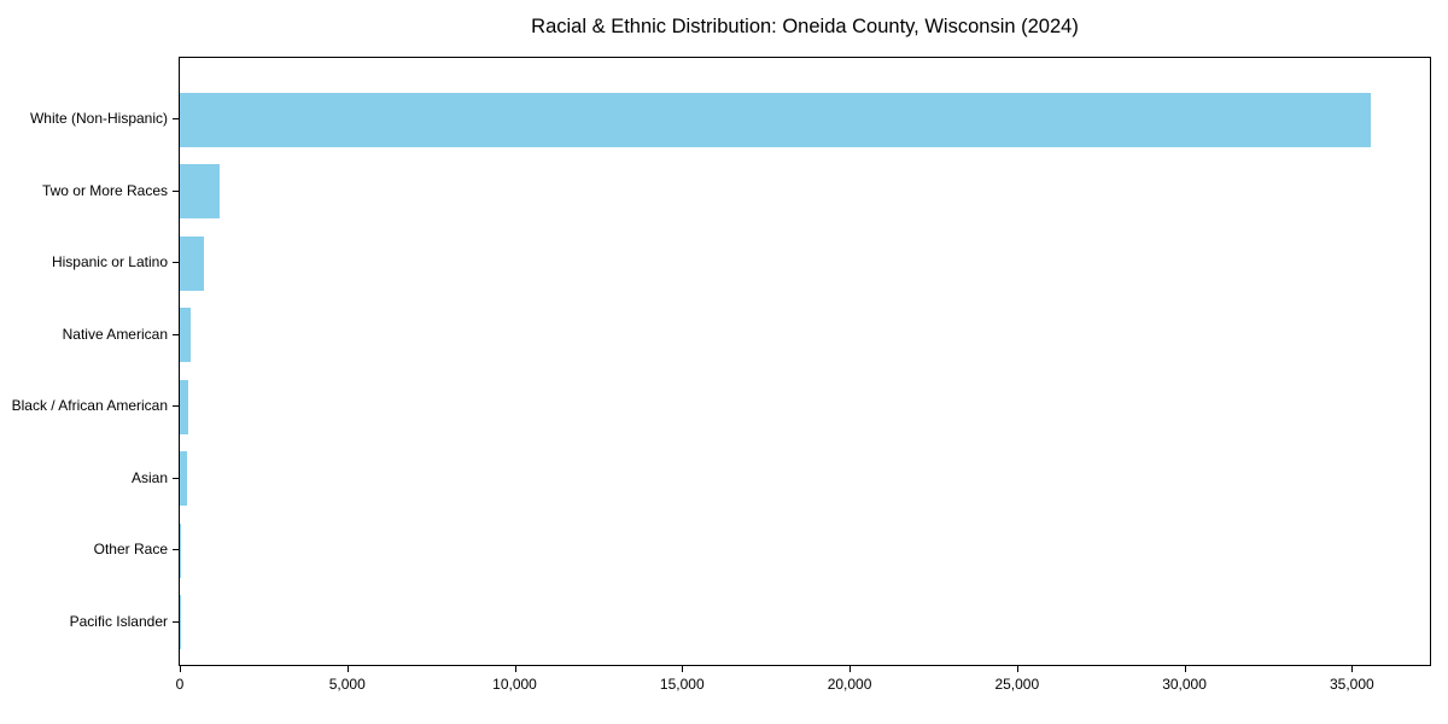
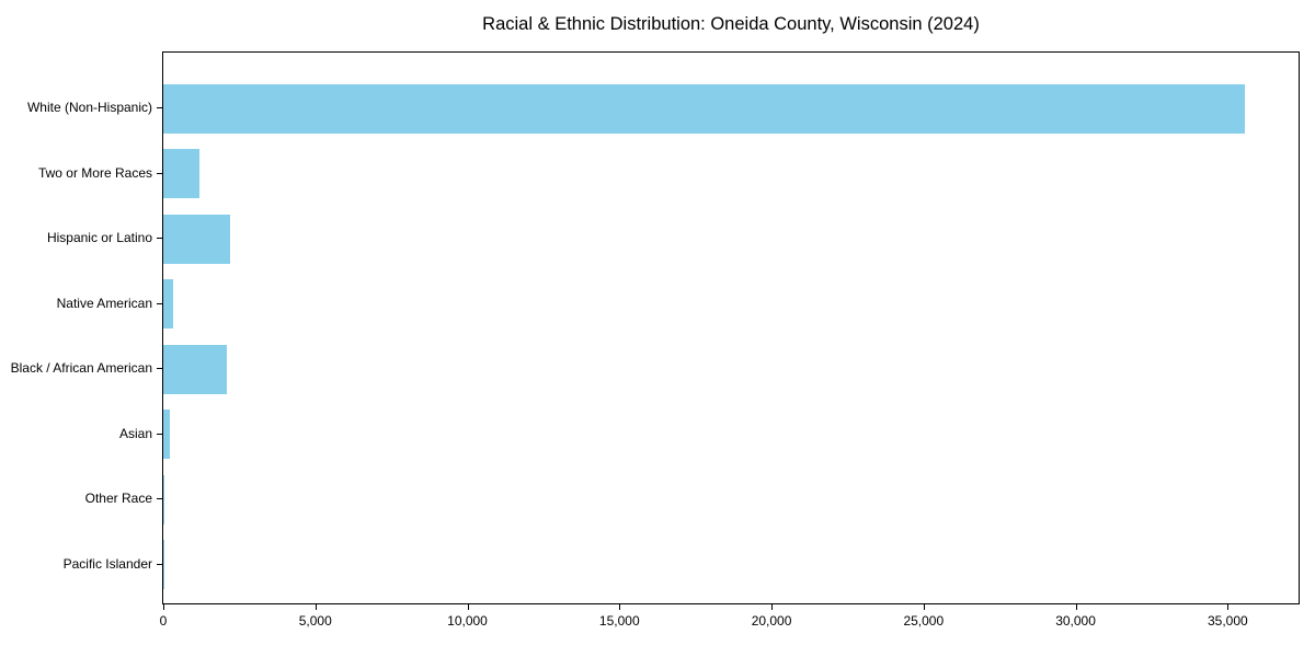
Hispanic or Latino: 700 -> 2200
Black / African American: 300 -> 2100
